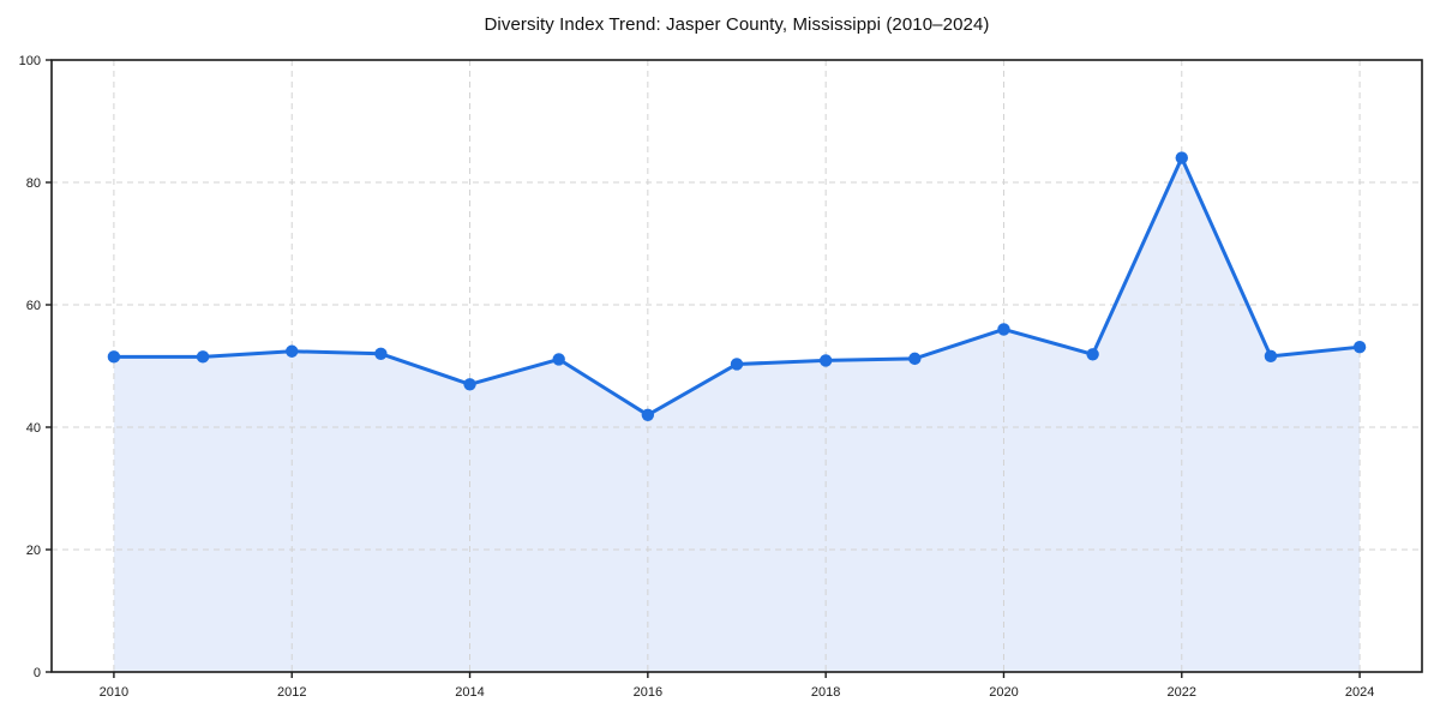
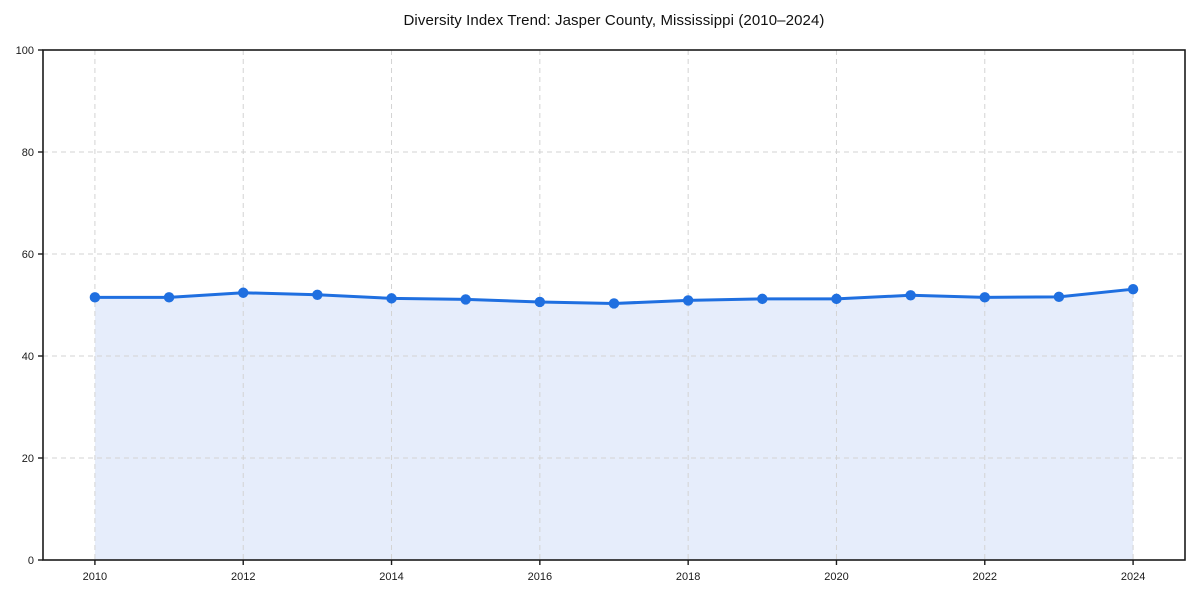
2014: 47 -> 51
2016: 42 -> 51
2020: 56 -> 51
2022: 84 -> 52
